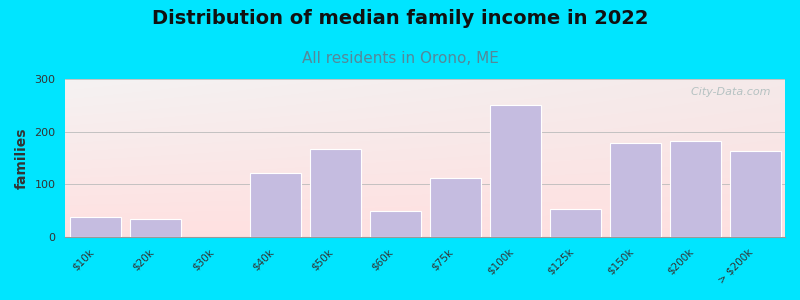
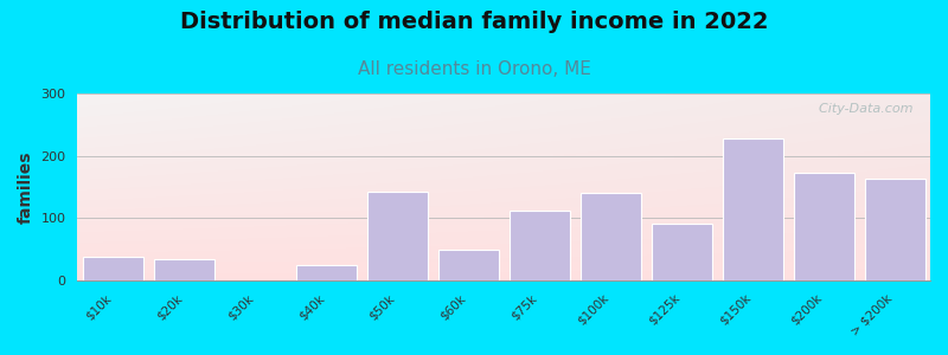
$40k: 122 -> 25
$50k: 166 -> 143
$100k: 250 -> 140
$125k: 52 -> 90
$150k: 178 -> 228
$200k: 182 -> 172
